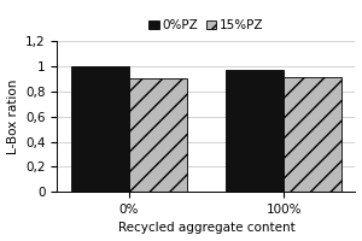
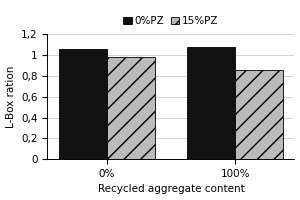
0%PZ/0%: 1,00 -> 1,06
15%PZ/0%: 0,90 -> 0,98
0%PZ/100%: 0,97 -> 1,08
15%PZ/100%: 0,91 -> 0,86
